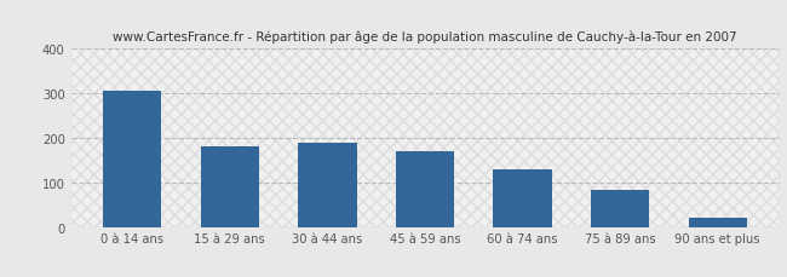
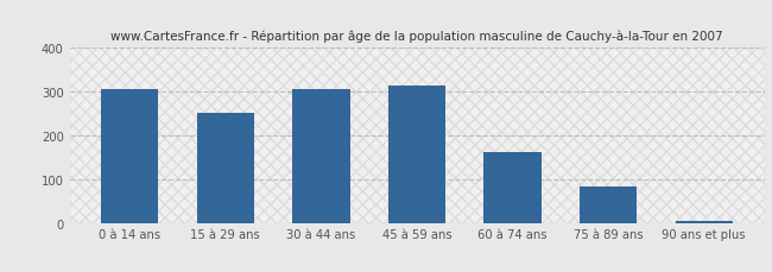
15 à 29 ans: 180 -> 251
30 à 44 ans: 190 -> 306
45 à 59 ans: 170 -> 313
60 à 74 ans: 130 -> 163
90 ans et plus: 20 -> 5
